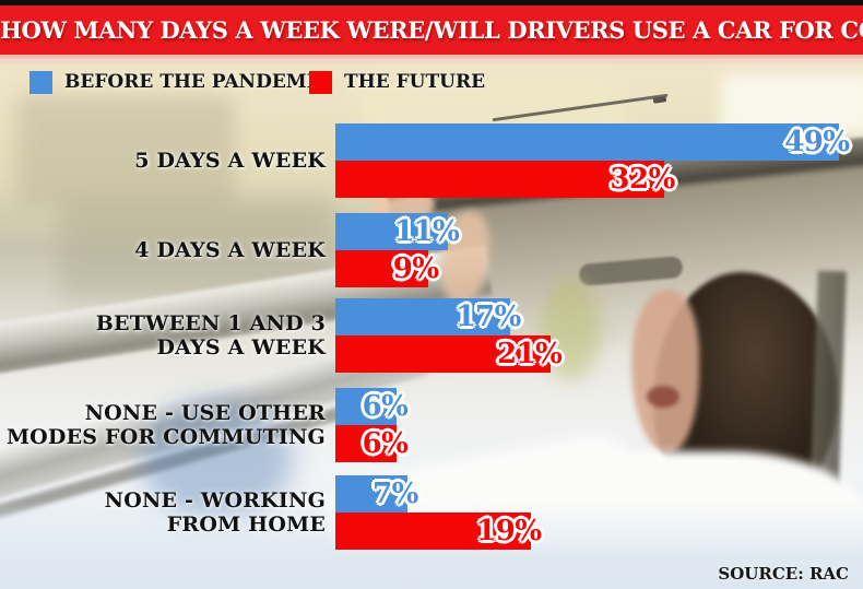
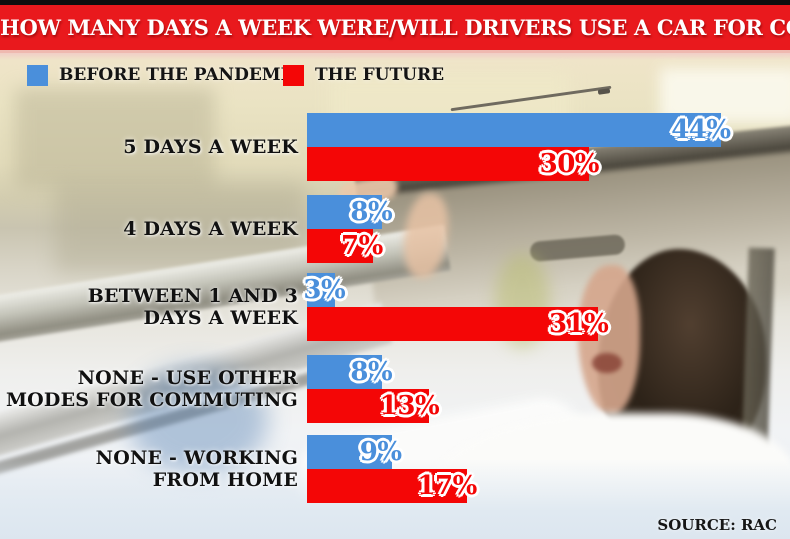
BEFORE THE PANDEMIC/5 DAYS A WEEK: 49% -> 44%
THE FUTURE/5 DAYS A WEEK: 32% -> 30%
BEFORE THE PANDEMIC/4 DAYS A WEEK: 11% -> 8%
THE FUTURE/4 DAYS A WEEK: 9% -> 7%
BEFORE THE PANDEMIC/BETWEEN 1 AND 3 DAYS A WEEK: 17% -> 3%
THE FUTURE/BETWEEN 1 AND 3 DAYS A WEEK: 21% -> 31%
BEFORE THE PANDEMIC/NONE - USE OTHER MODES FOR COMMUTING: 6% -> 8%
THE FUTURE/NONE - USE OTHER MODES FOR COMMUTING: 6% -> 13%
BEFORE THE PANDEMIC/NONE - WORKING FROM HOME: 7% -> 9%
THE FUTURE/NONE - WORKING FROM HOME: 19% -> 17%
